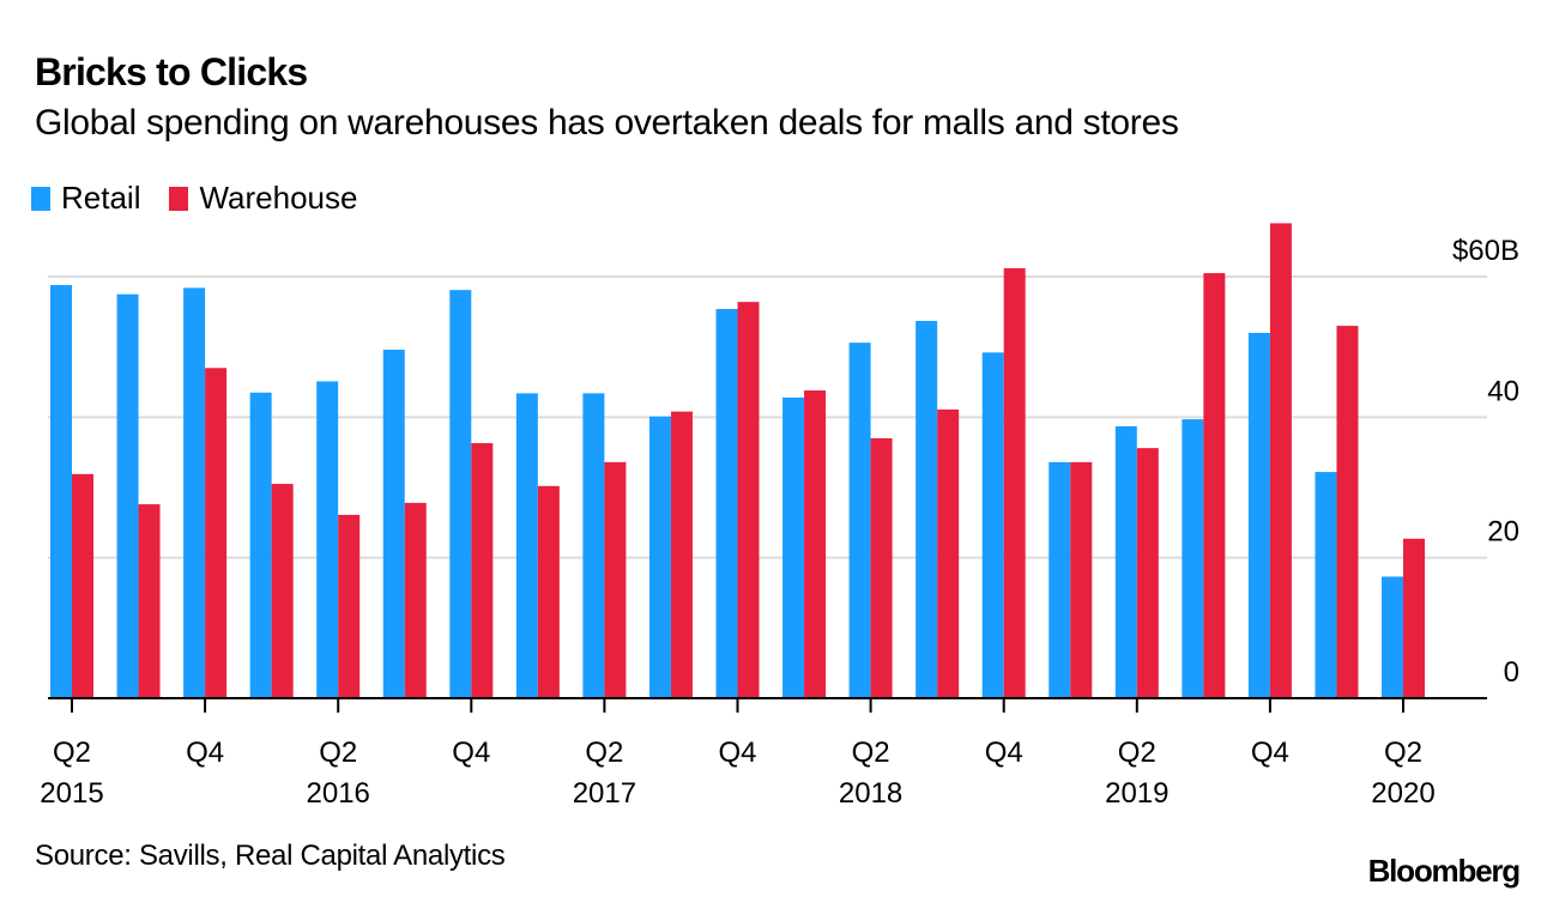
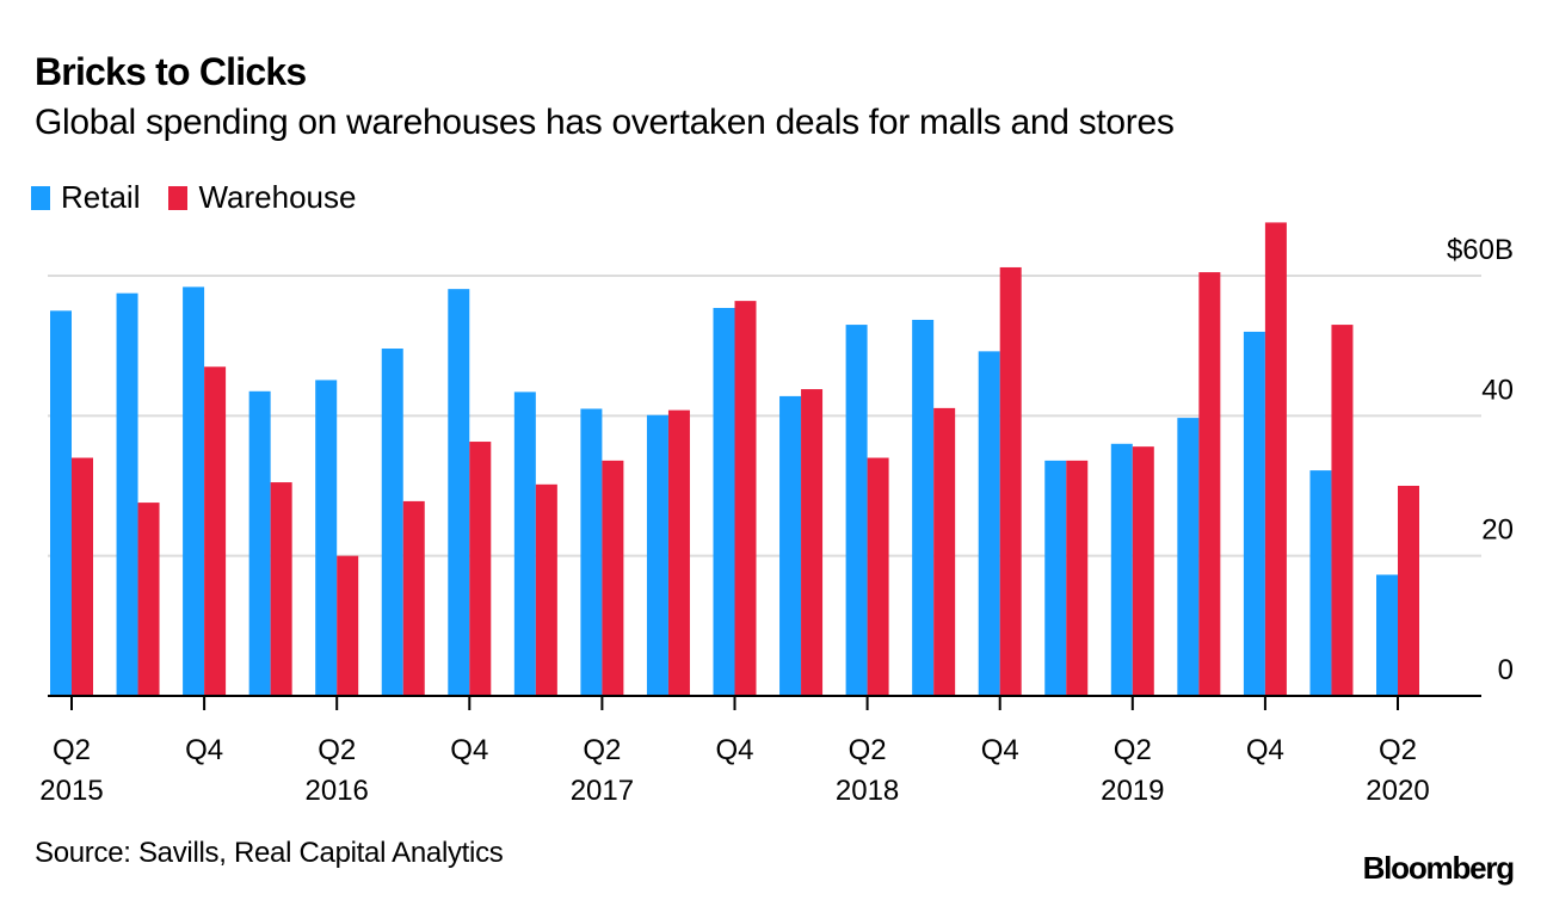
Retail/Q2 2015: $59B -> $55B
Warehouse/Q2 2015: $32B -> $34B
Warehouse/Q2 2016: $26B -> $20B
Retail/Q2 2017: $43B -> $41B
Retail/Q2 2018: $51B -> $53B
Warehouse/Q2 2018: $37B -> $34B
Retail/Q2 2019: $39B -> $36B
Warehouse/Q2 2020: $23B -> $30B
